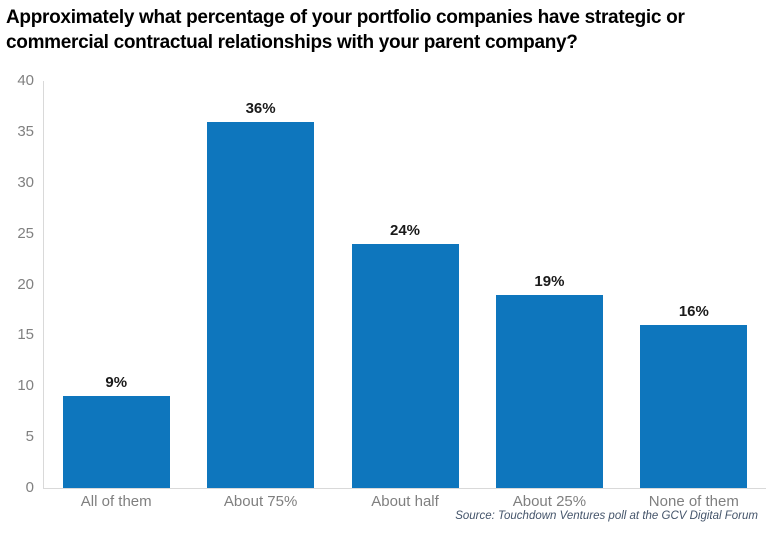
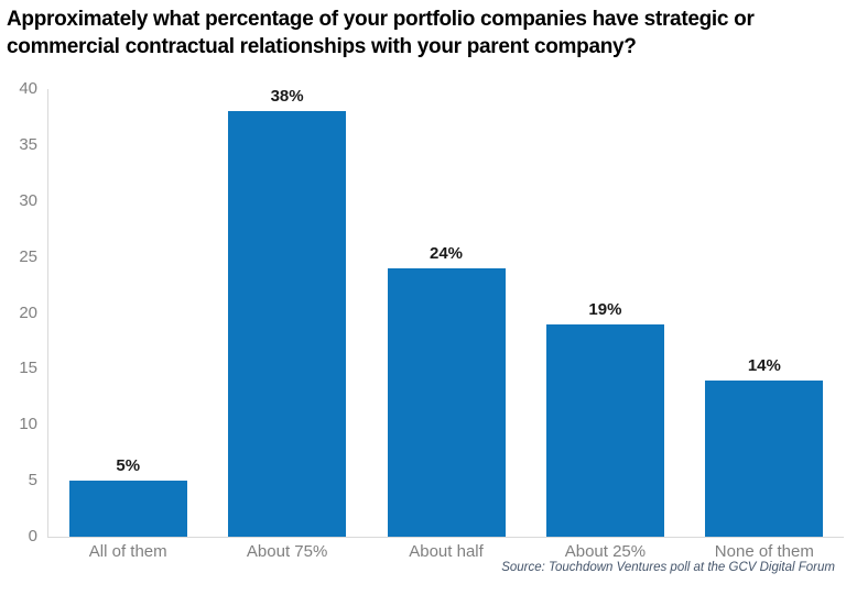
All of them: 9% -> 5%
About 75%: 36% -> 38%
None of them: 16% -> 14%
